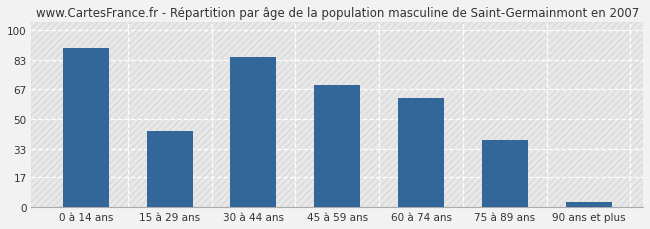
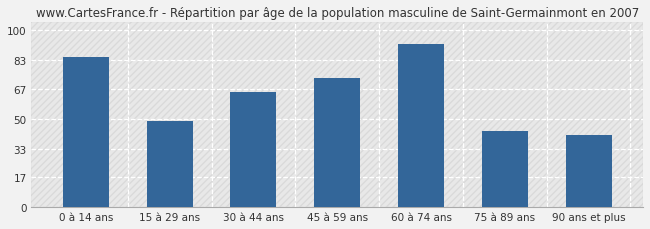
0 à 14 ans: 90 -> 85
15 à 29 ans: 43 -> 49
30 à 44 ans: 85 -> 65
45 à 59 ans: 69 -> 73
60 à 74 ans: 62 -> 92
75 à 89 ans: 38 -> 43
90 ans et plus: 3 -> 41
